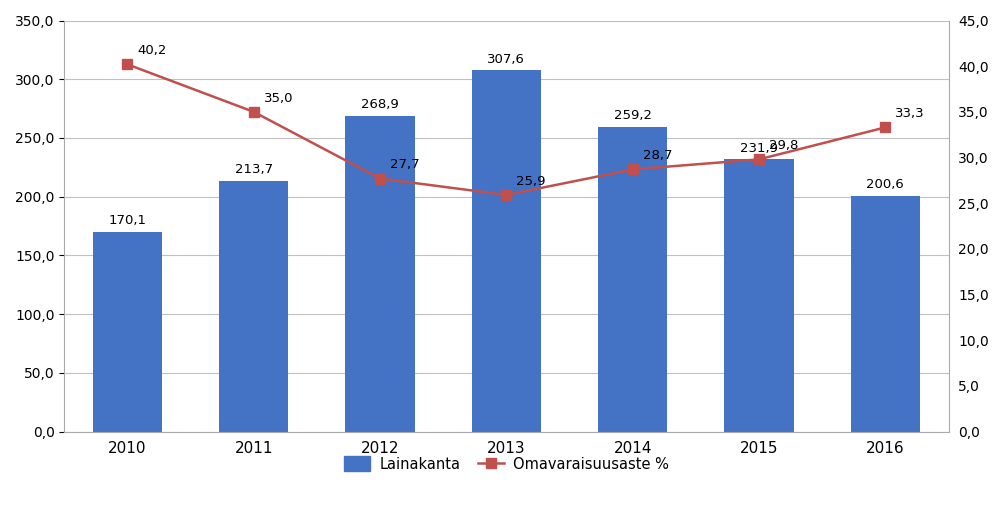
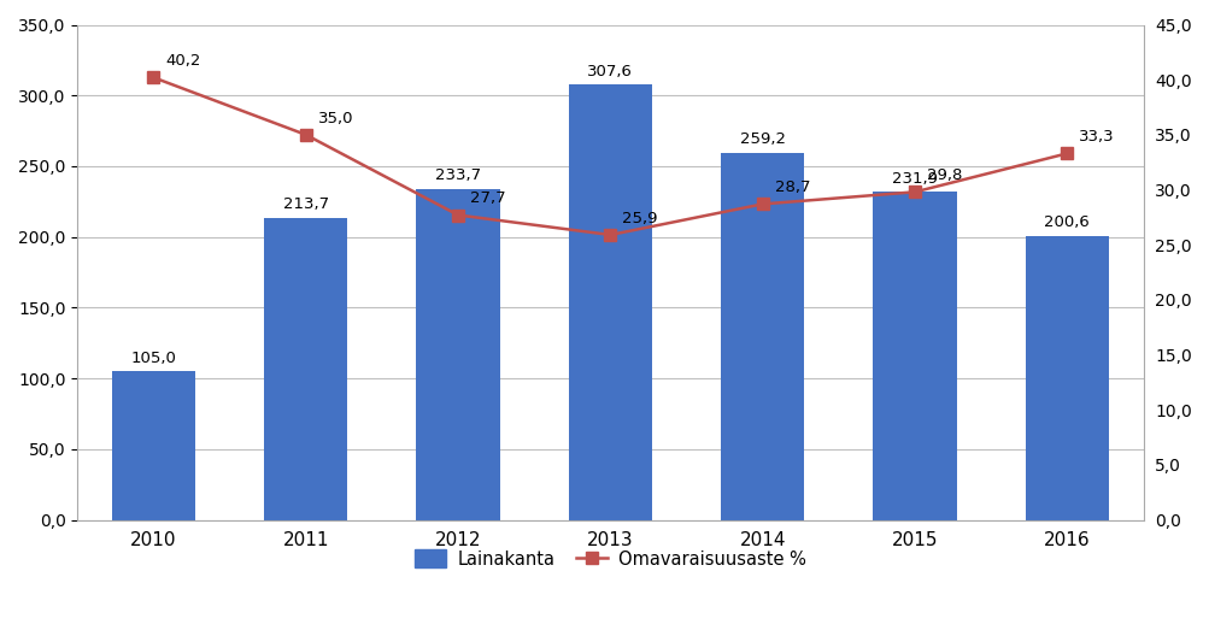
Lainakanta/2010: 170,1 -> 105,0
Lainakanta/2012: 268,9 -> 233,7
